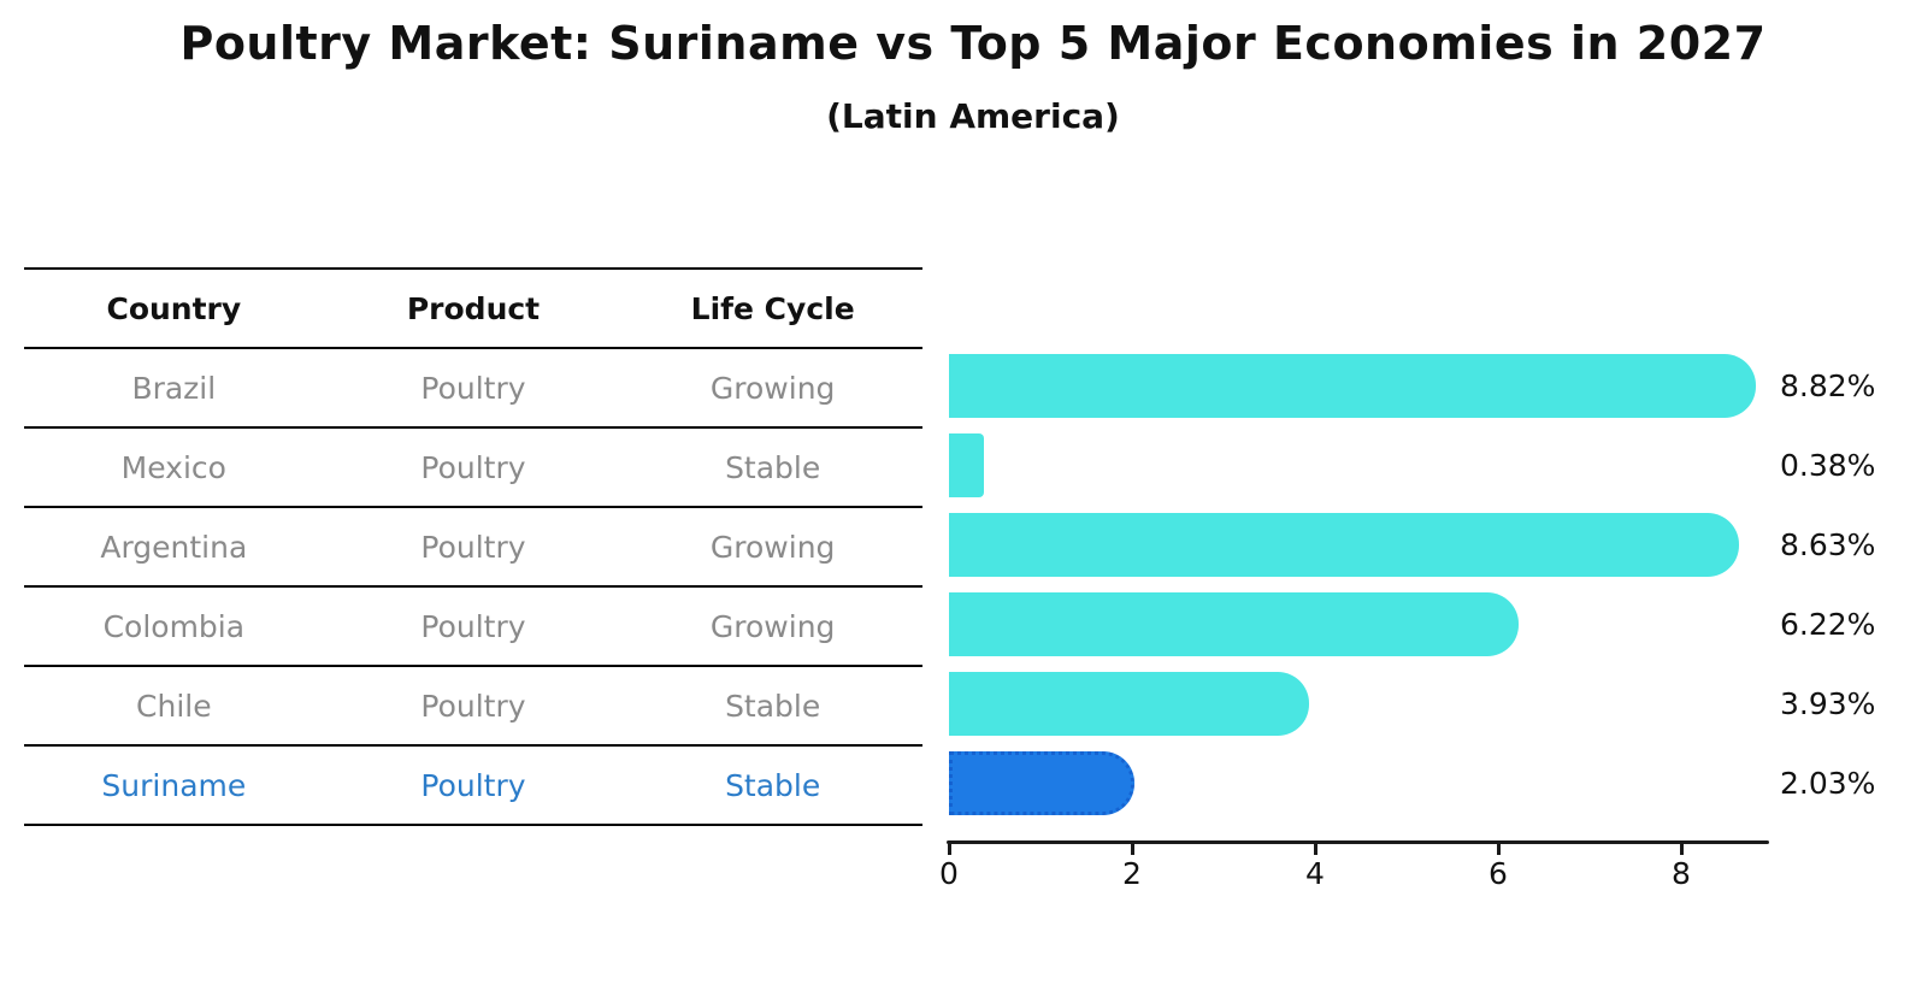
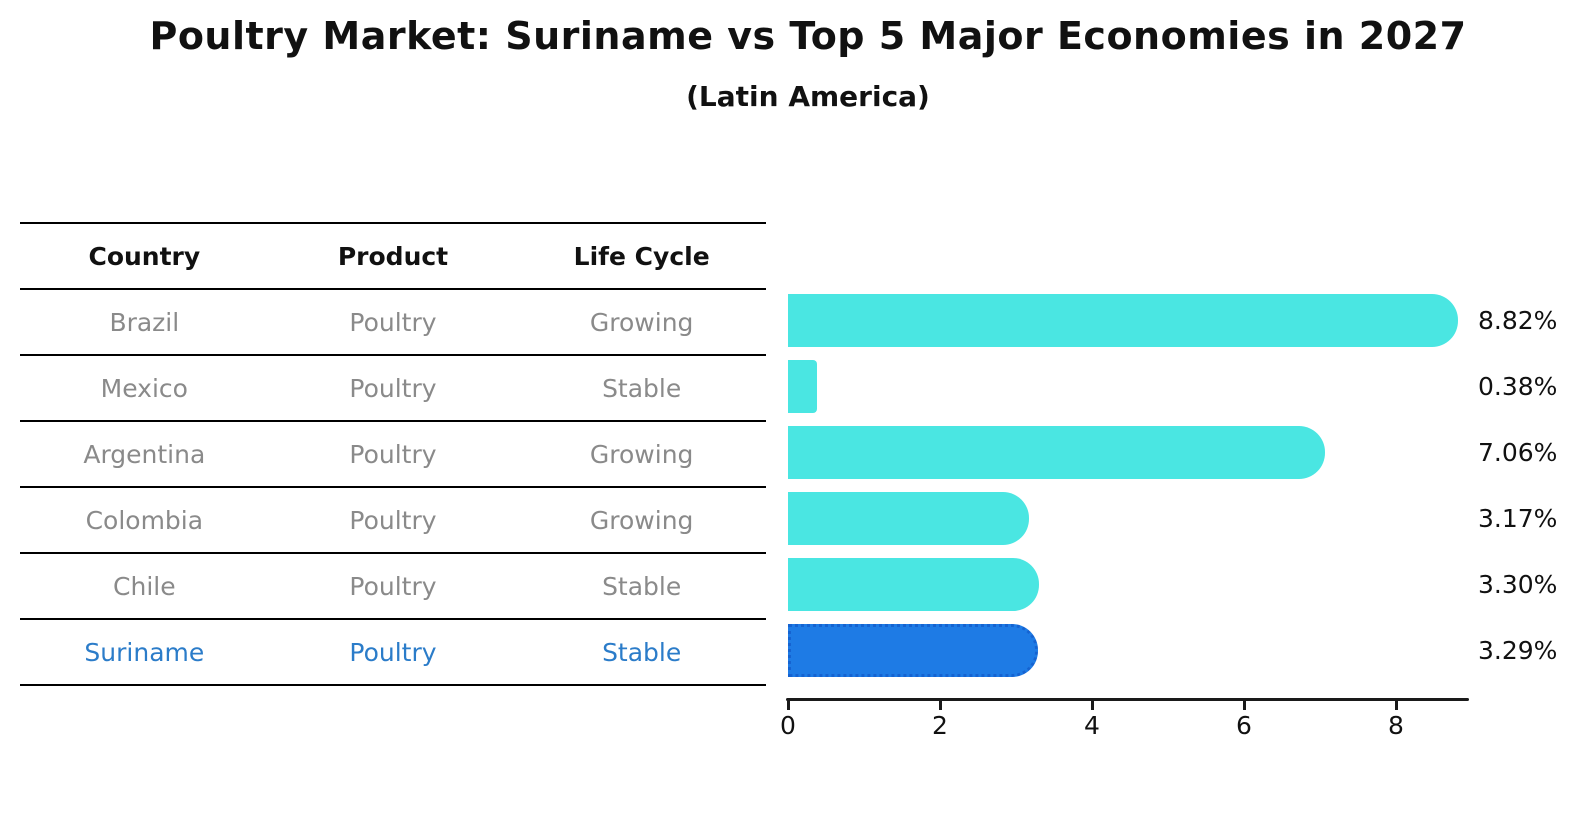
Argentina: 8.63% -> 7.06%
Colombia: 6.22% -> 3.17%
Chile: 3.93% -> 3.30%
Suriname: 2.03% -> 3.29%
